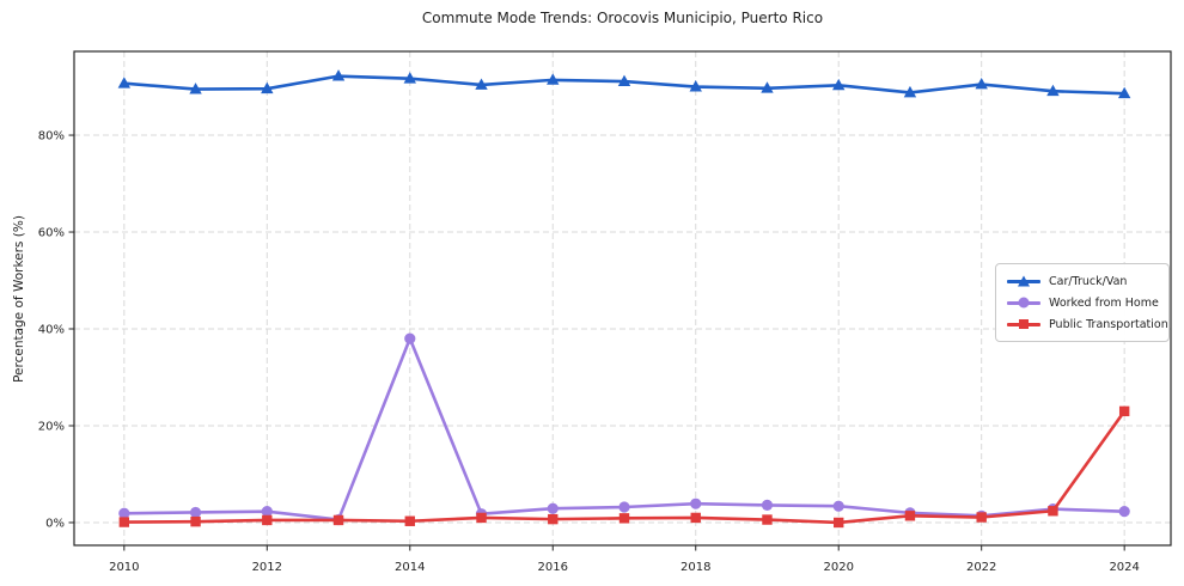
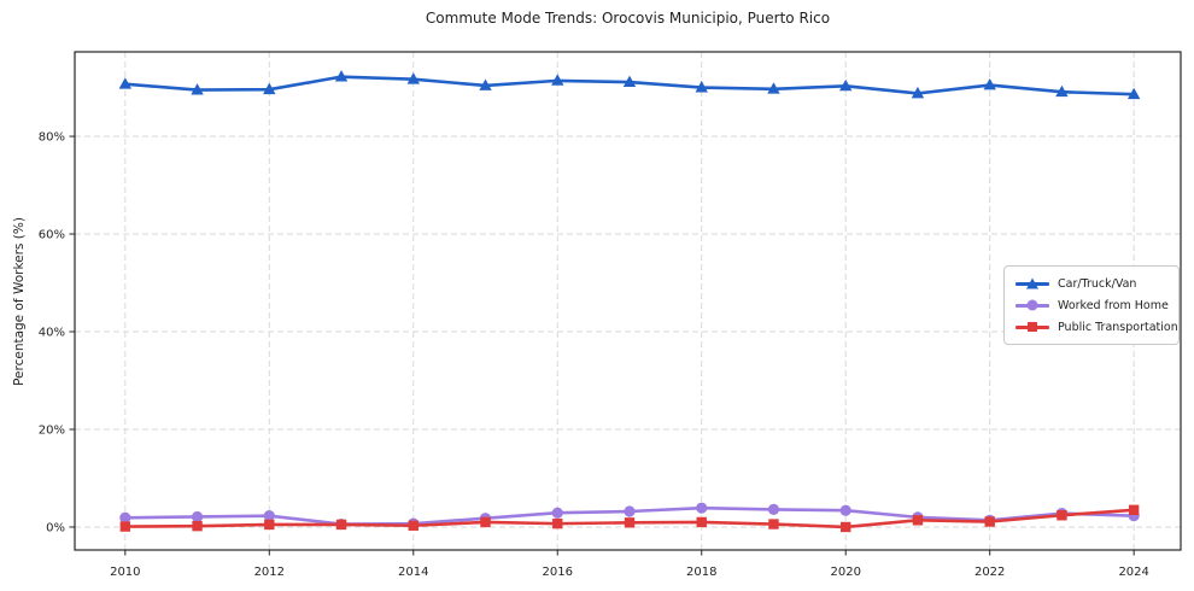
Worked from Home/2014: 38% -> 1%
Public Transportation/2024: 23% -> 4%
